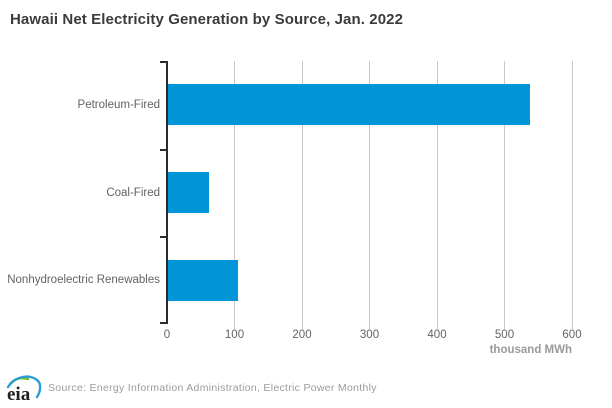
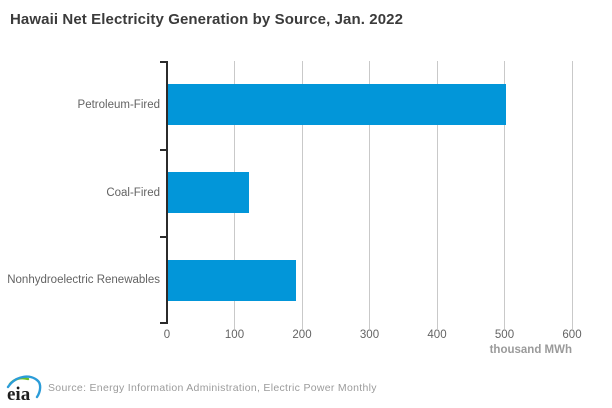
Petroleum-Fired: 540 -> 500
Coal-Fired: 60 -> 120
Nonhydroelectric Renewables: 100 -> 190
